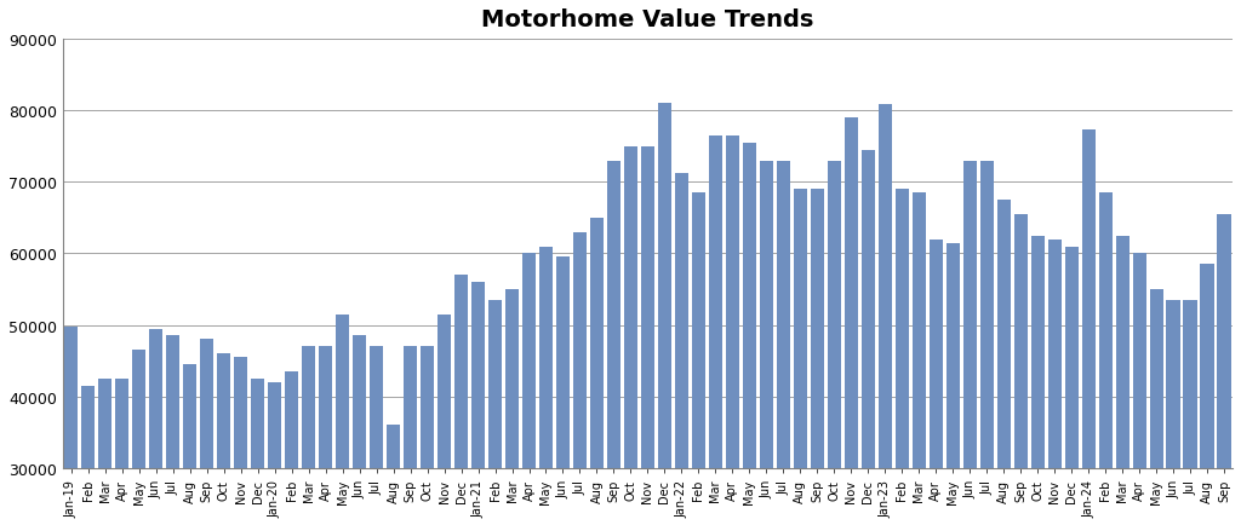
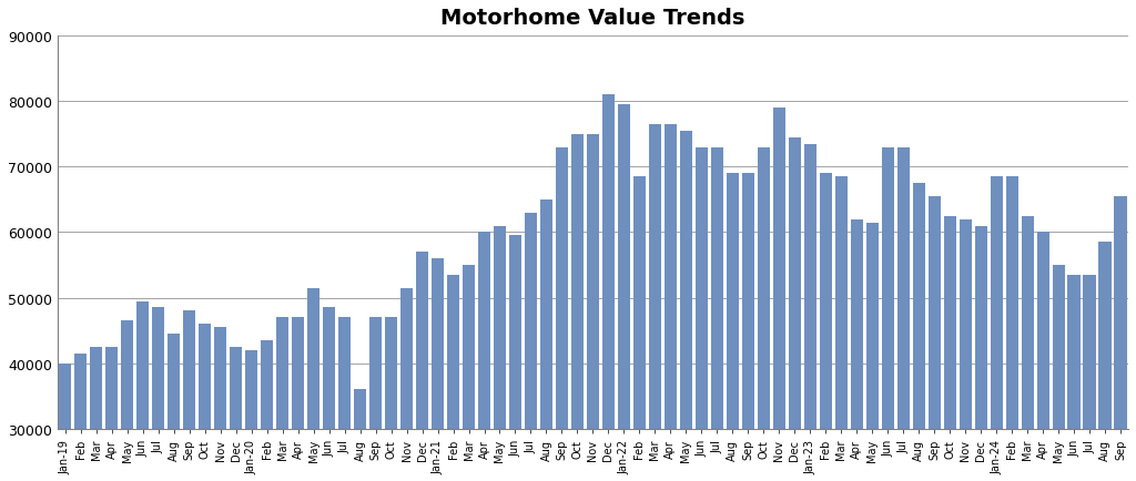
Jan-19: 49800 -> 40000
Jan-22: 71200 -> 79500
Jan-23: 80800 -> 73500
Jan-24: 77400 -> 68500
